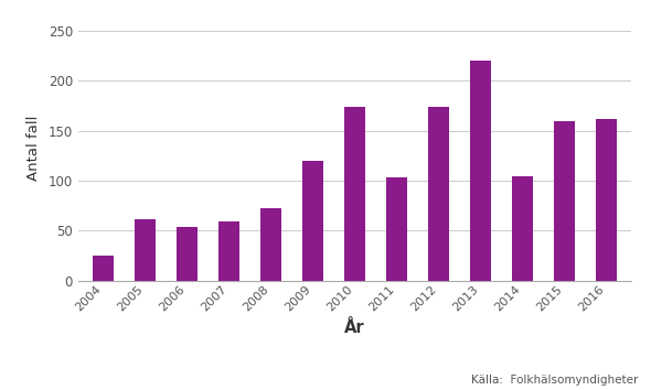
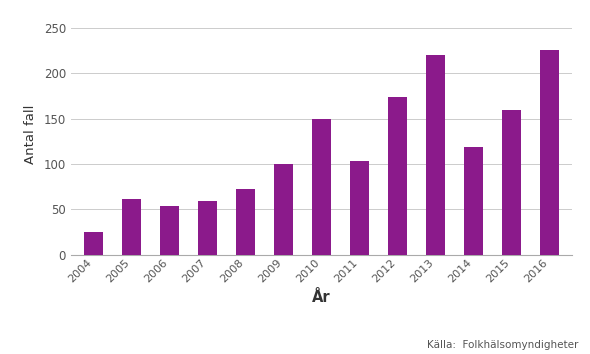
2009: 120 -> 100
2010: 174 -> 150
2014: 104 -> 119
2016: 162 -> 226
